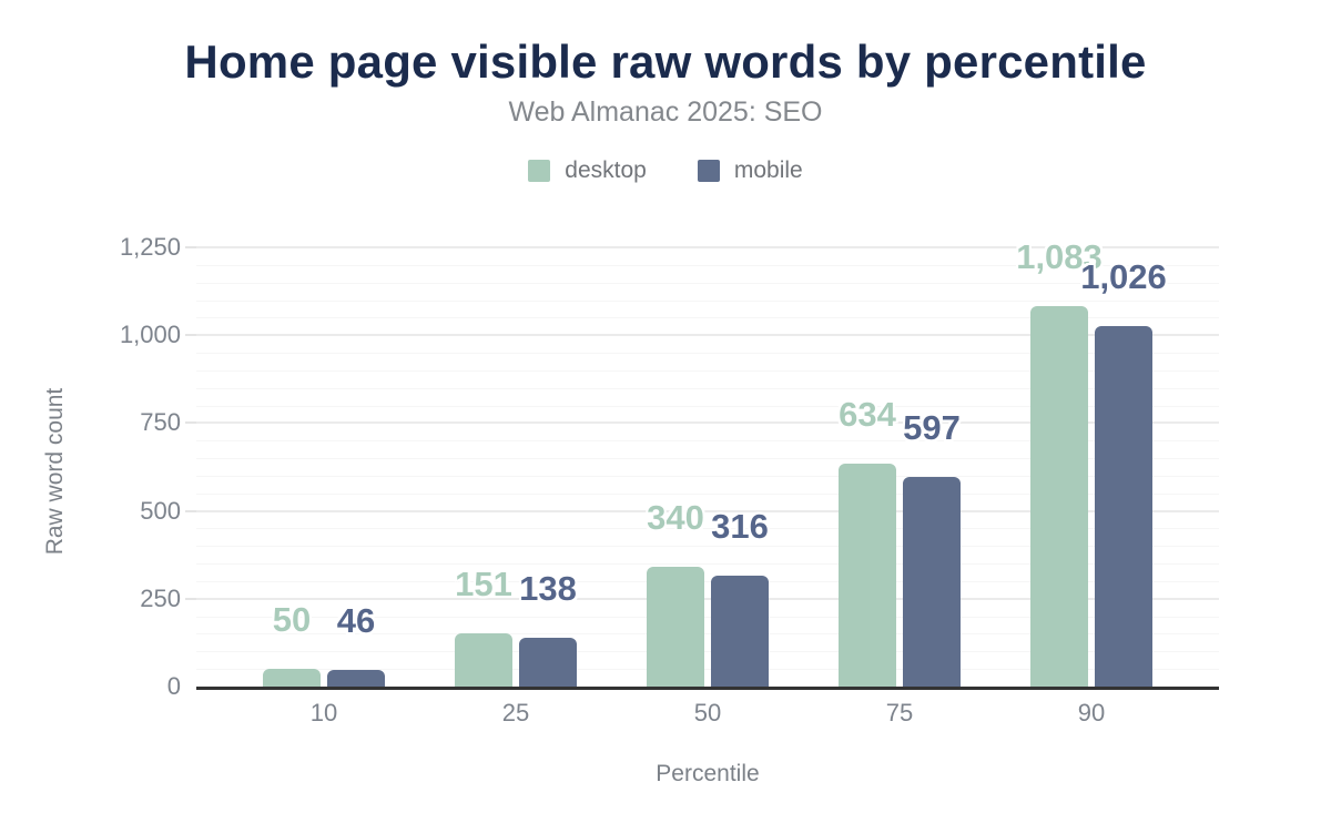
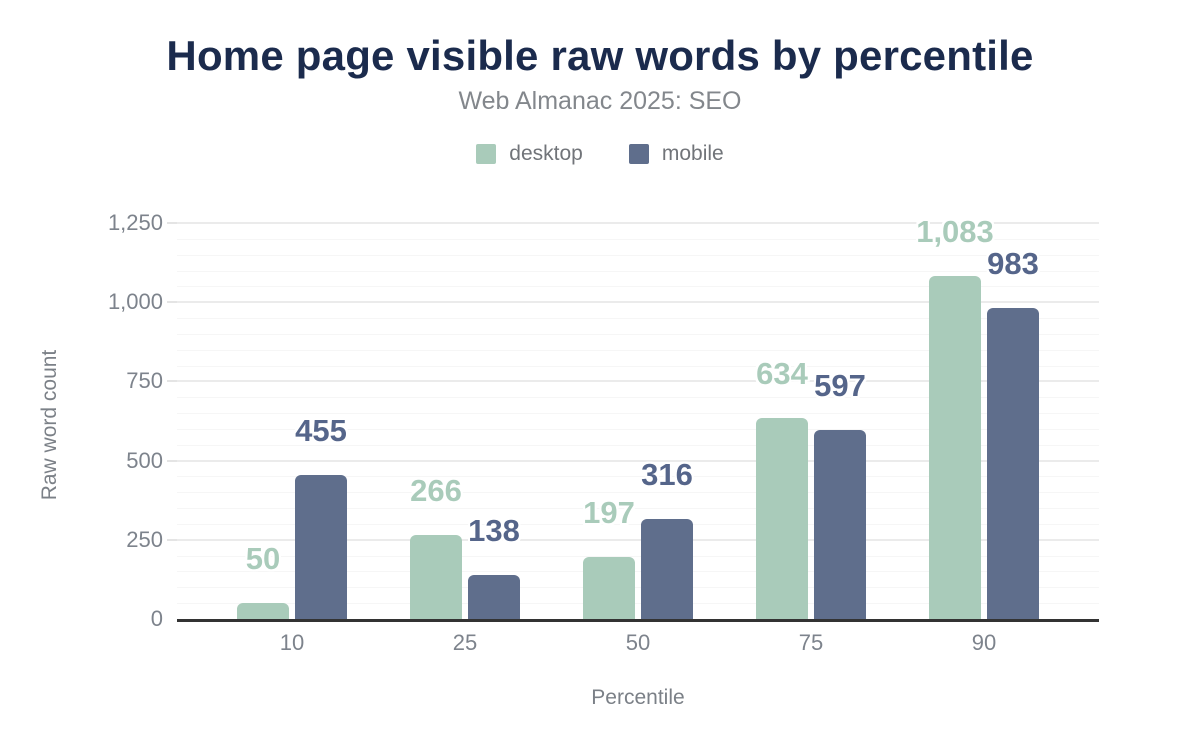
mobile/10: 46 -> 455
desktop/25: 151 -> 266
desktop/50: 340 -> 197
mobile/90: 1,026 -> 983
